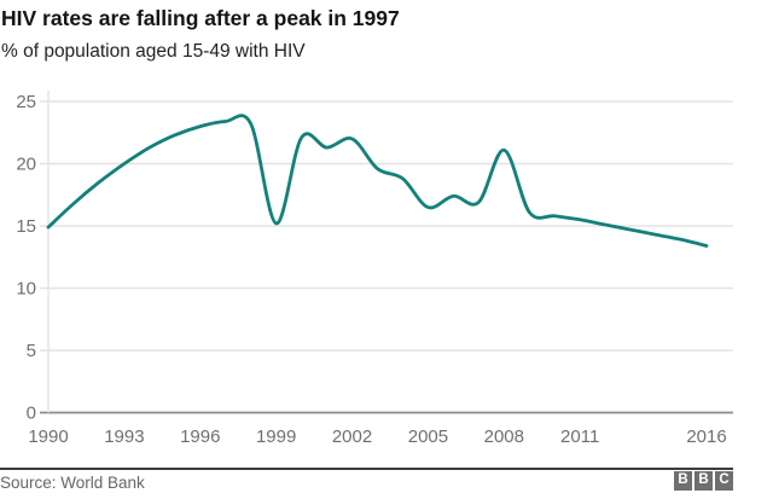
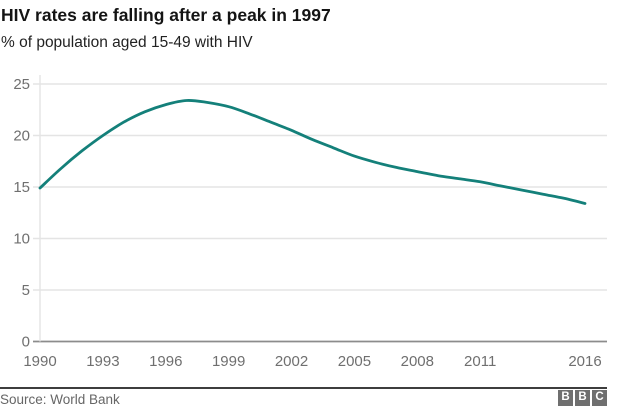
1999: 15.2 -> 22.8
2002: 22.0 -> 20.5
2005: 16.5 -> 18.0
2008: 21.1 -> 16.5
